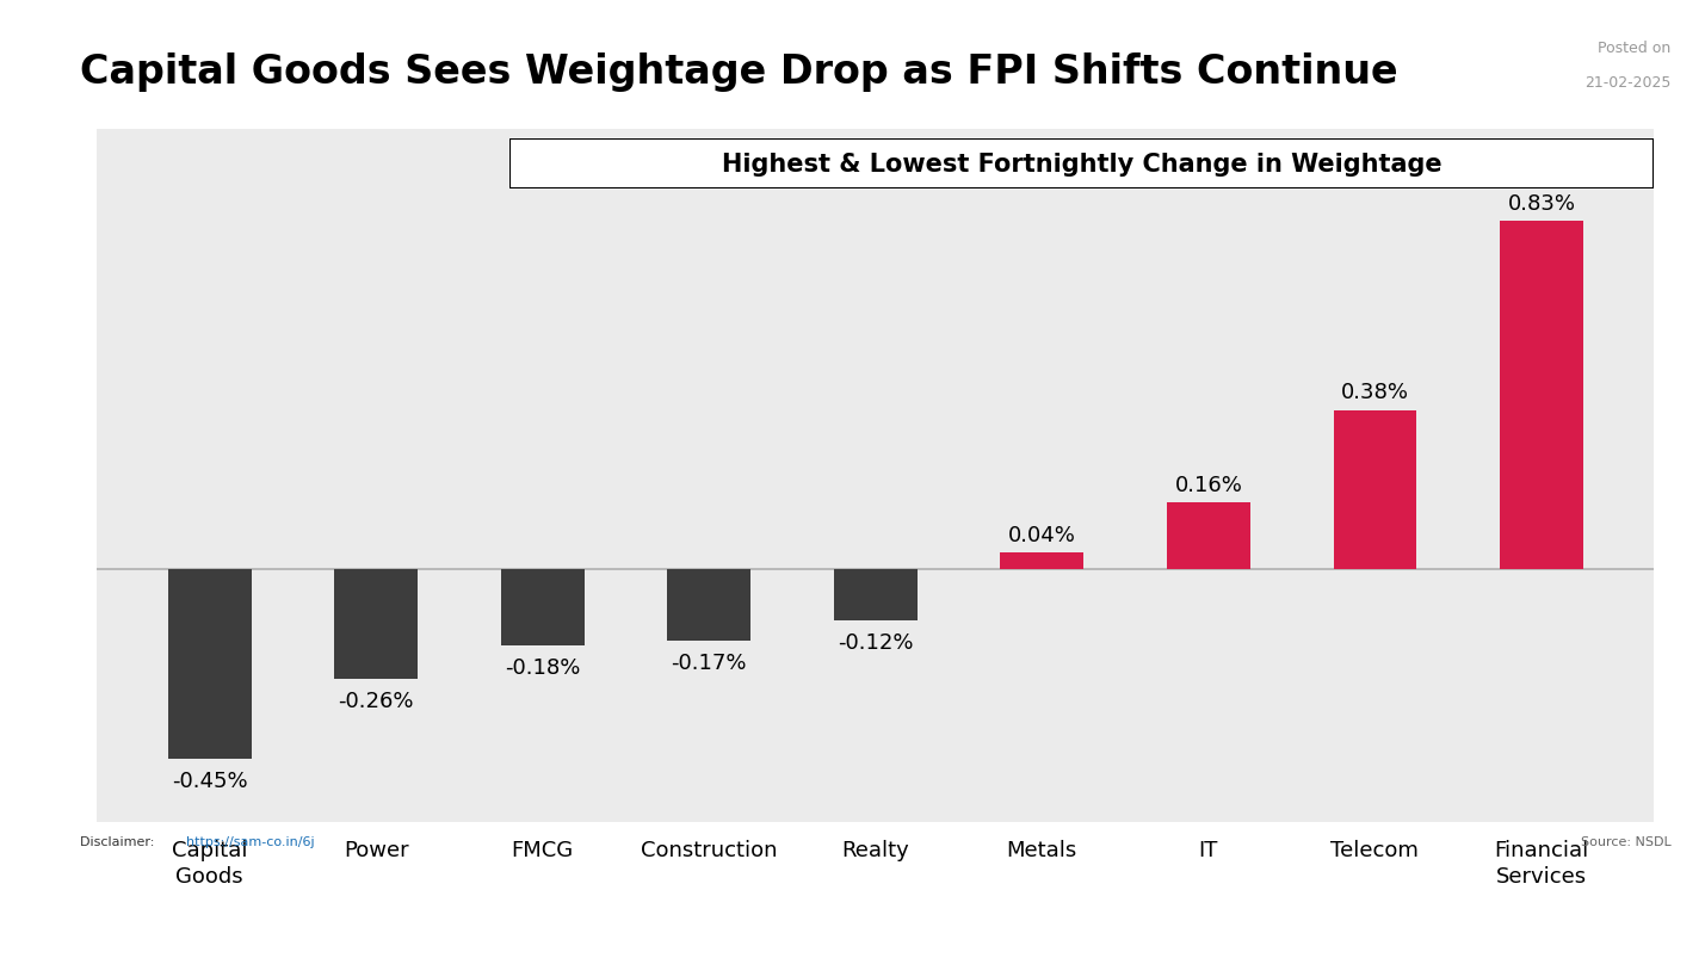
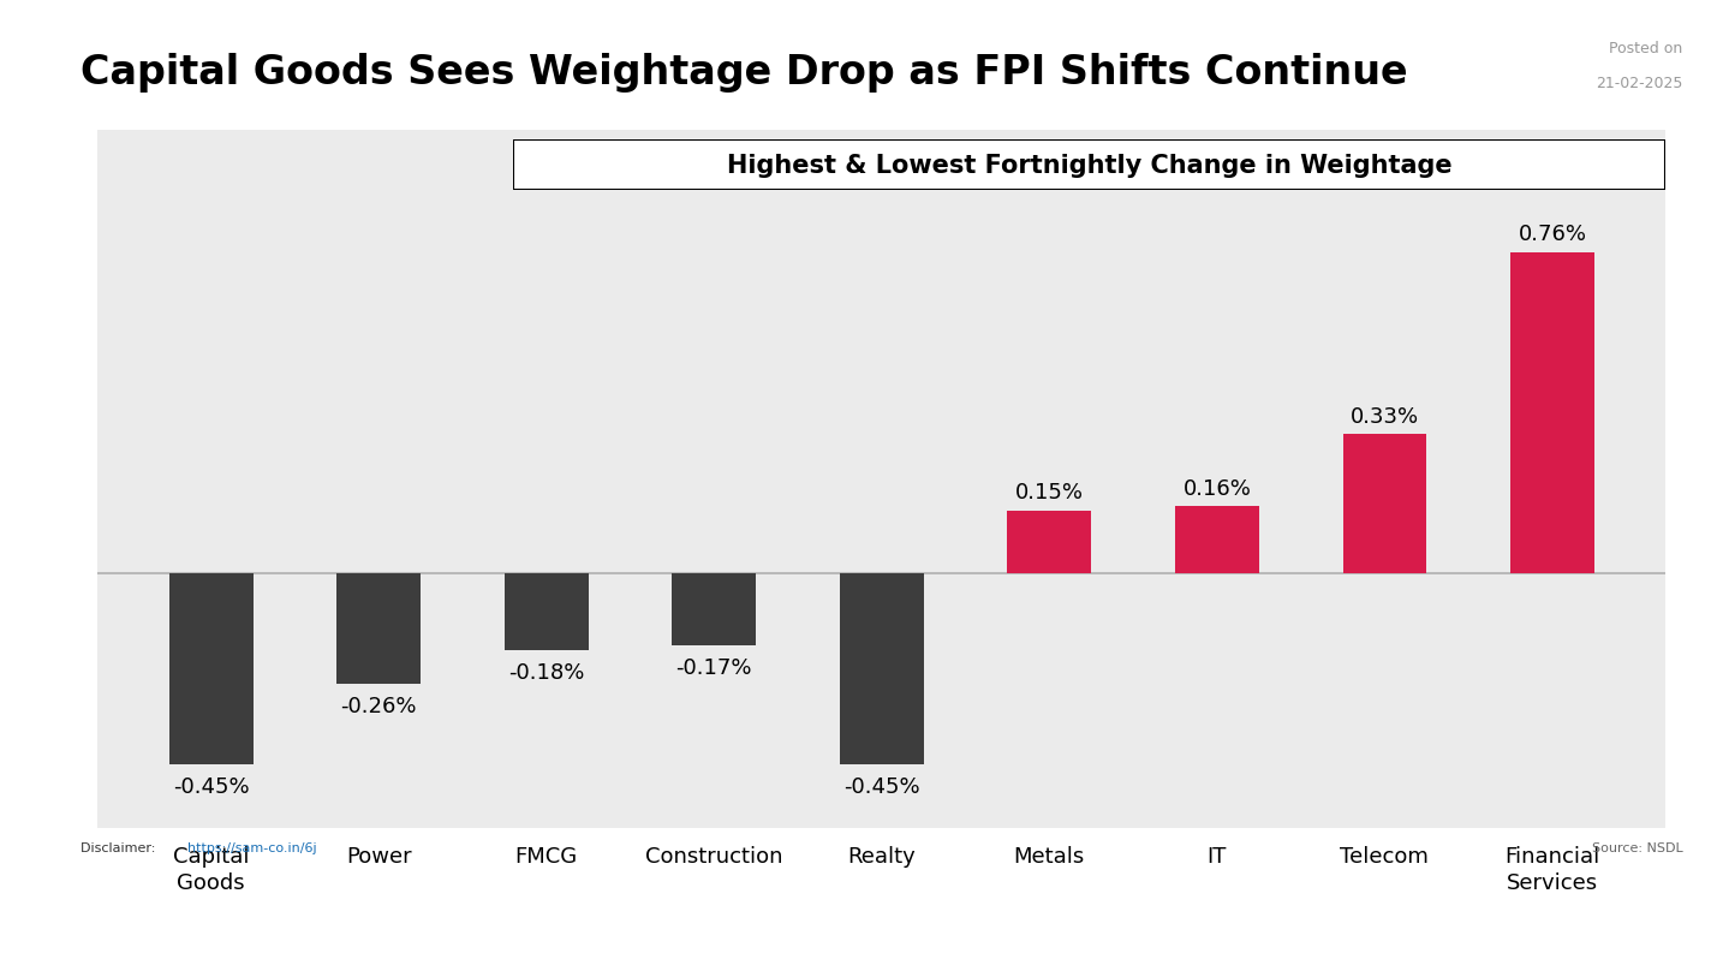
Realty: -0.12% -> -0.45%
Metals: 0.04% -> 0.15%
Telecom: 0.38% -> 0.33%
Financial Services: 0.83% -> 0.76%
